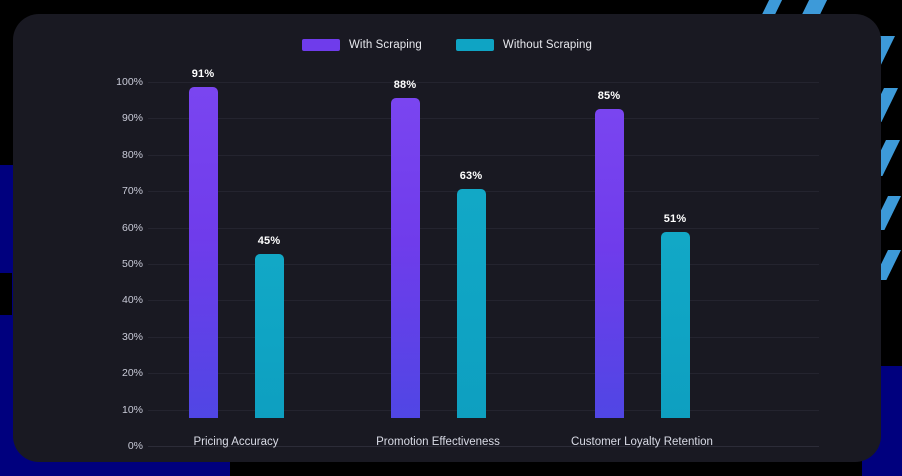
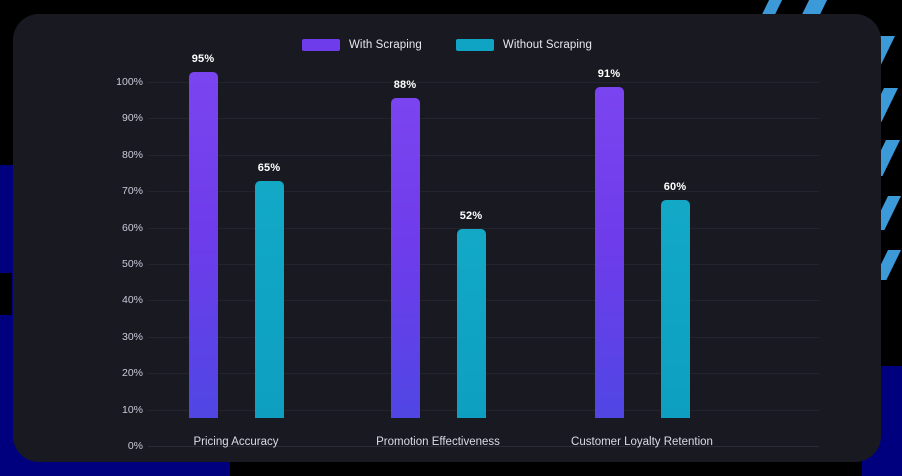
With Scraping/Pricing Accuracy: 91% -> 95%
Without Scraping/Pricing Accuracy: 45% -> 65%
Without Scraping/Promotion Effectiveness: 63% -> 52%
With Scraping/Customer Loyalty Retention: 85% -> 91%
Without Scraping/Customer Loyalty Retention: 51% -> 60%
